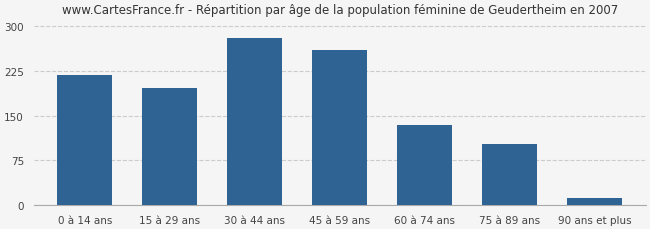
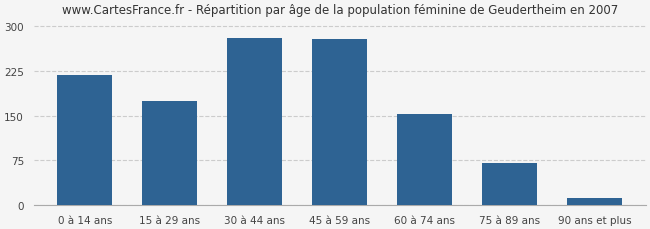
15 à 29 ans: 196 -> 175
45 à 59 ans: 260 -> 278
60 à 74 ans: 134 -> 153
75 à 89 ans: 102 -> 70
